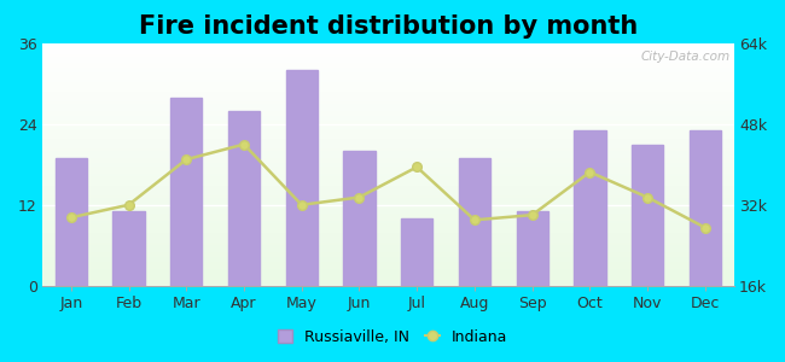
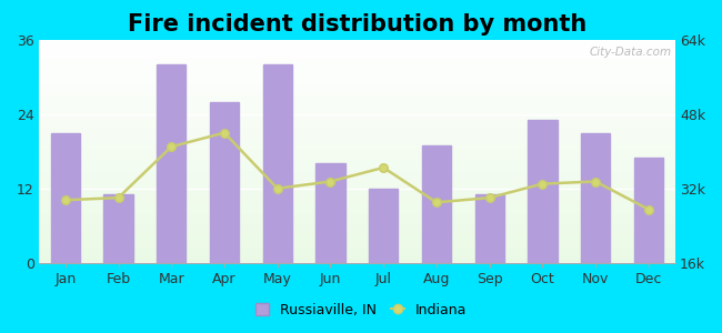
Russiaville, IN/Jan: 19 -> 21
Indiana/Feb: 32.0k -> 30.0k
Russiaville, IN/Mar: 28 -> 32
Russiaville, IN/Jun: 20 -> 16
Russiaville, IN/Jul: 10 -> 12
Indiana/Jul: 39.5k -> 36.5k
Indiana/Oct: 38.5k -> 33.0k
Russiaville, IN/Dec: 23 -> 17
